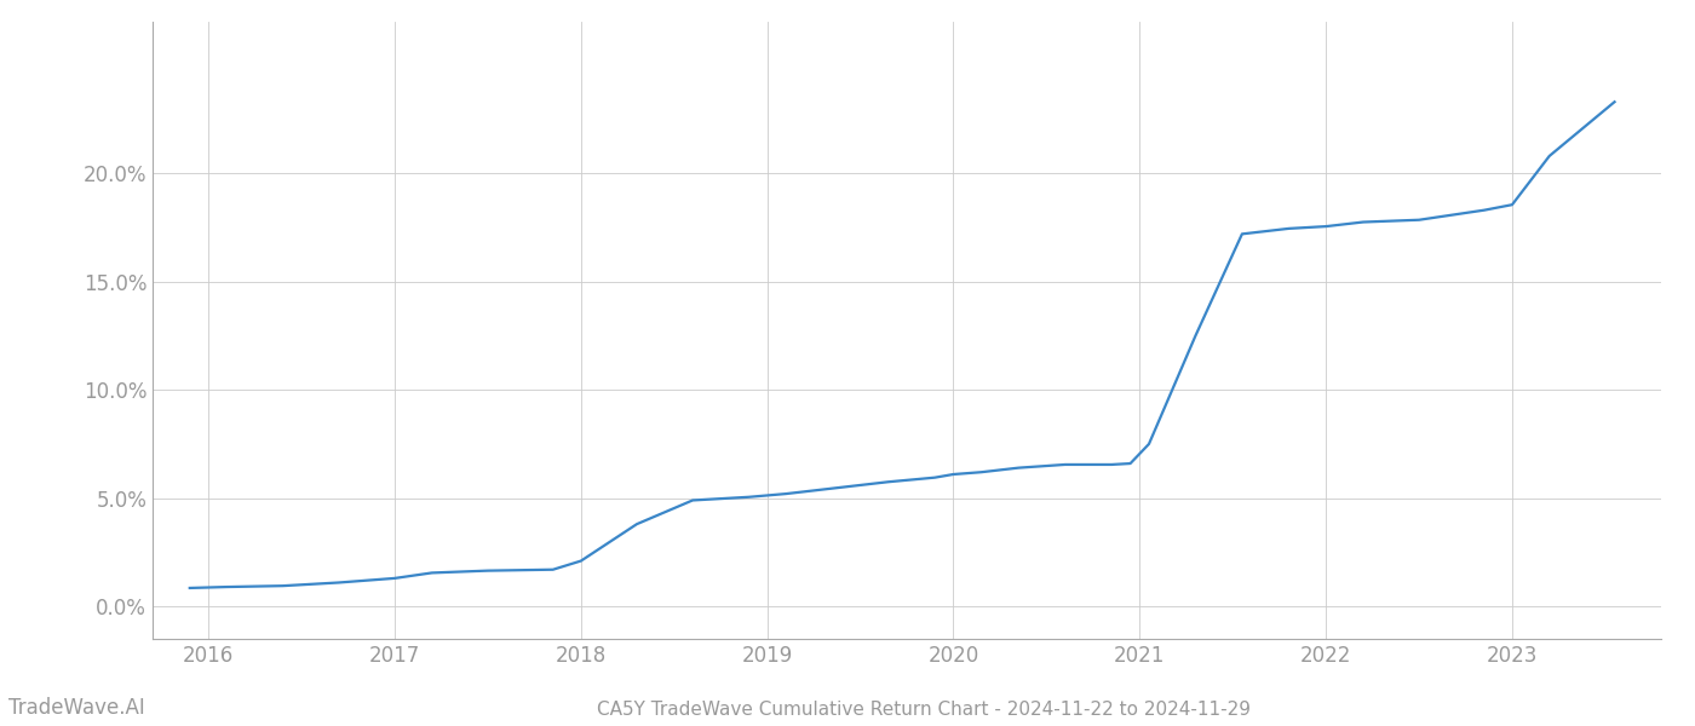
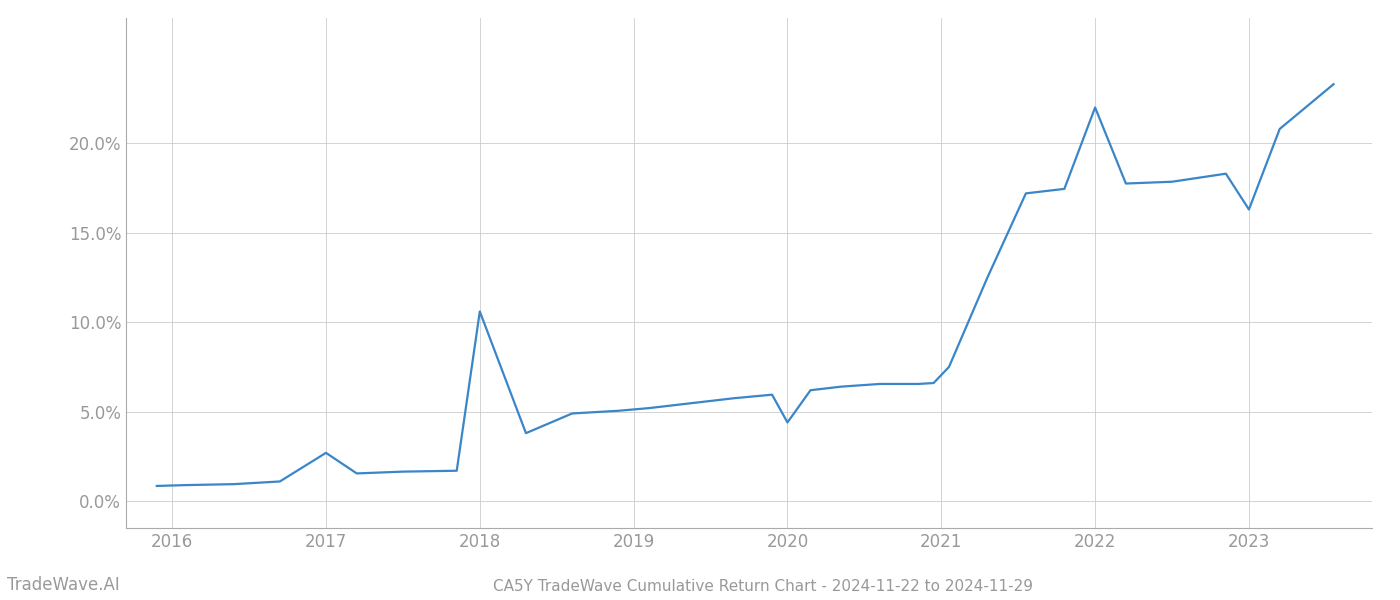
2017: 1.3% -> 2.7%
2018: 2.1% -> 10.6%
2020: 6.1% -> 4.4%
2022: 17.6% -> 22.0%
2023: 18.6% -> 16.3%
